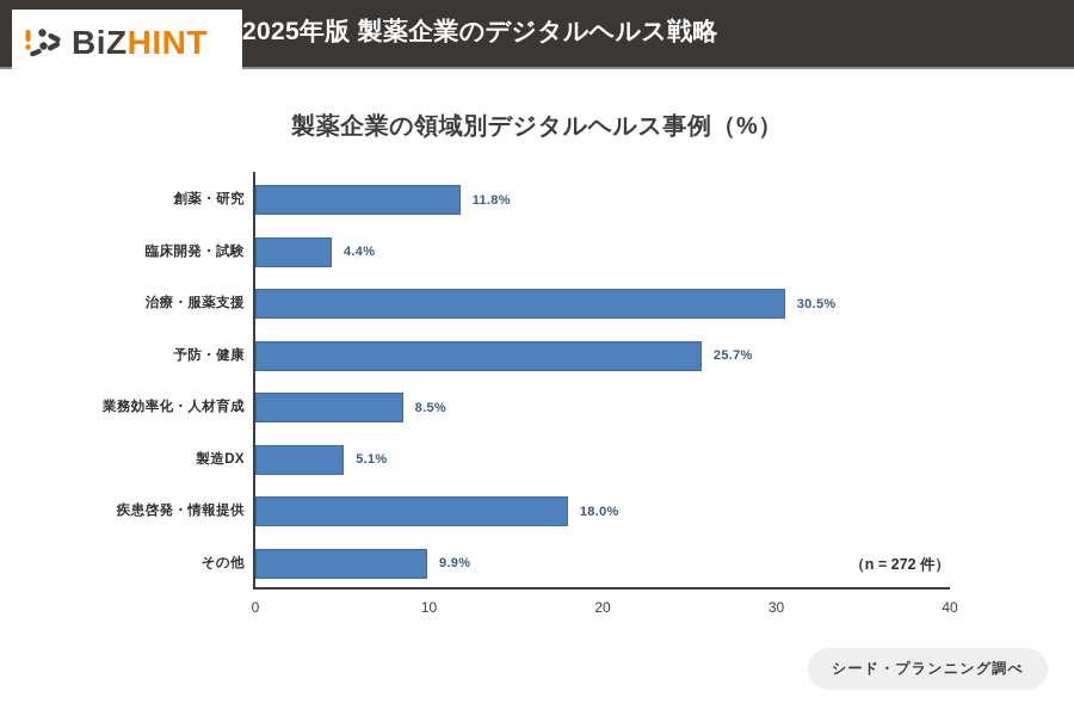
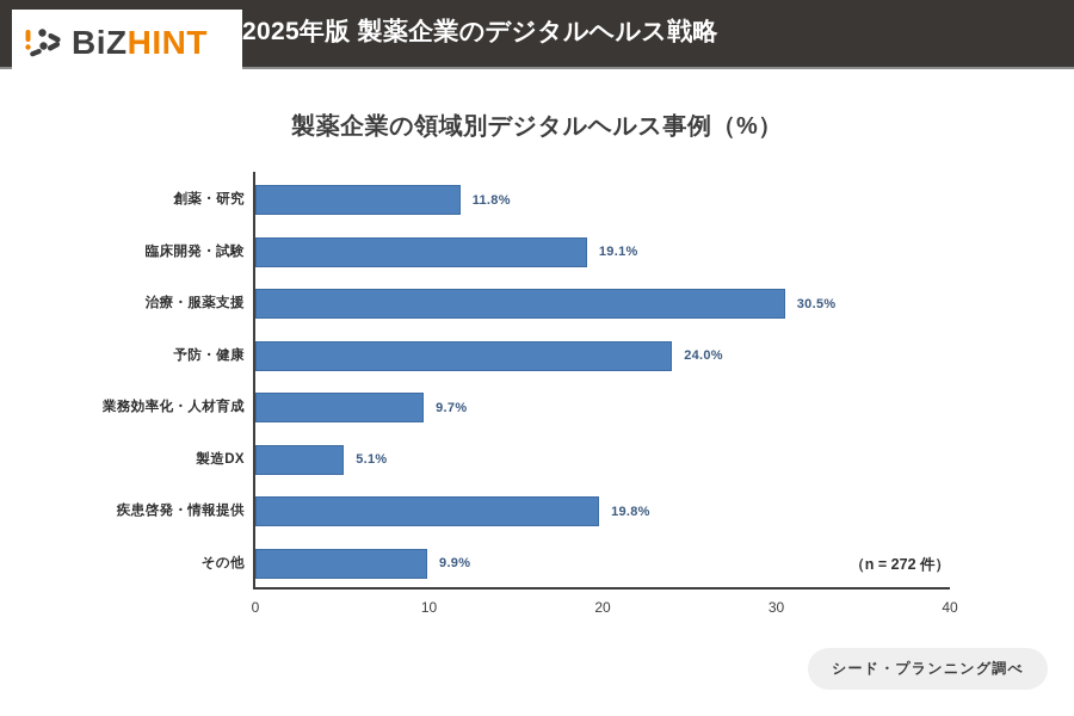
臨床開発・試験: 4.4% -> 19.1%
予防・健康: 25.7% -> 24.0%
業務効率化・人材育成: 8.5% -> 9.7%
疾患啓発・情報提供: 18.0% -> 19.8%
